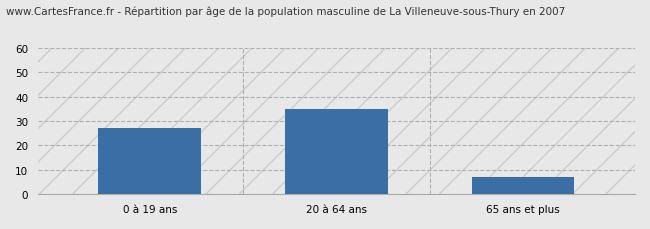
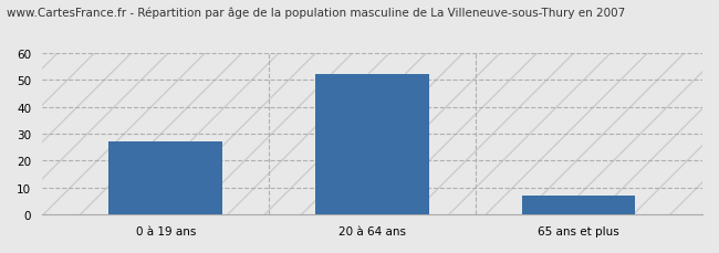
20 à 64 ans: 35 -> 52
